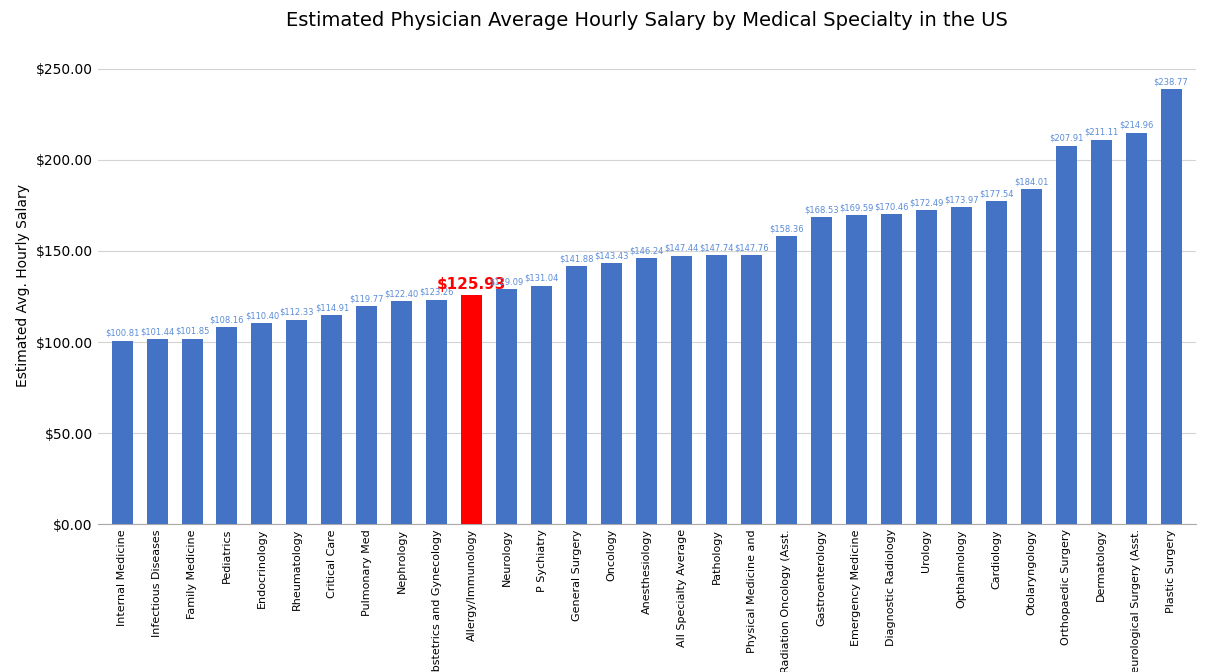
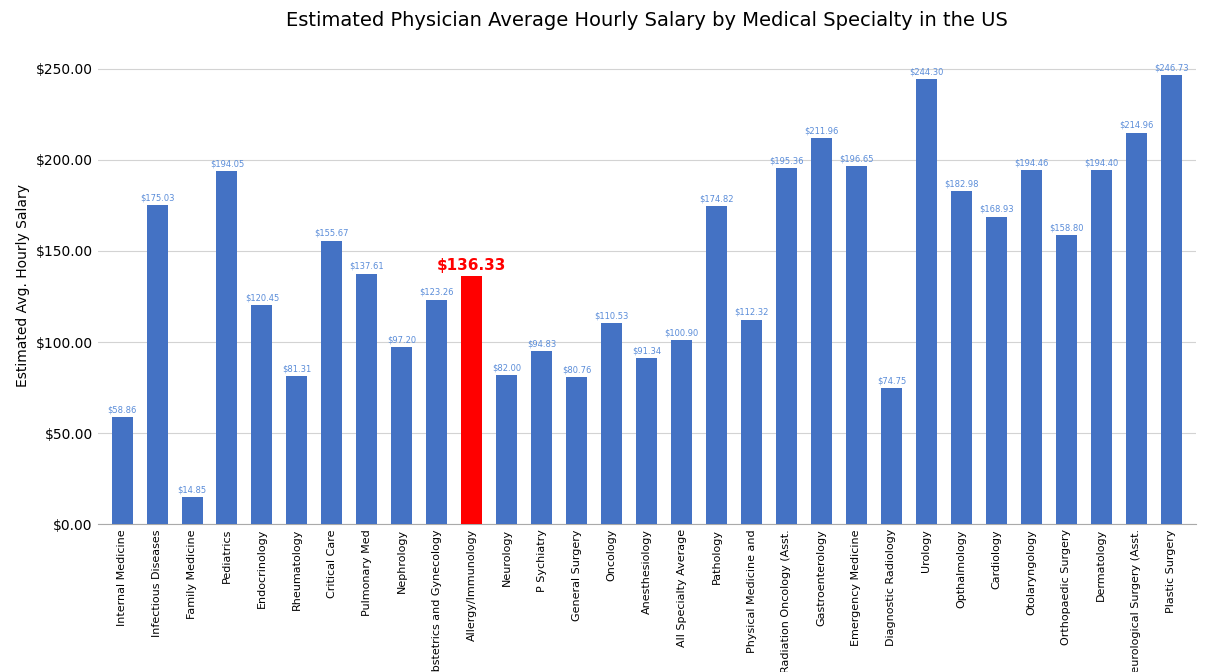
Internal Medicine: $100.81 -> $58.86
Infectious Diseases: $101.44 -> $175.03
Family Medicine: $101.85 -> $14.85
Pediatrics: $108.16 -> $194.05
Endocrinology: $110.40 -> $120.45
Rheumatology: $112.33 -> $81.31
Critical Care: $114.91 -> $155.67
Pulmonary Med: $119.77 -> $137.61
Nephrology: $122.40 -> $97.20
Allergy/Immunology: $125.93 -> $136.33
Neurology: $129 -> $82
P Sychiatry: $131.04 -> $94.83
General Surgery: $141.88 -> $80.76
Oncology: $143.43 -> $110.53
Anesthesiology: $146.24 -> $91.34
All Specialty Average: $147.44 -> $100.90
Pathology: $147.74 -> $174.82
Physical Medicine and: $147.76 -> $112.32
Radiation Oncology (Asst.: $158.36 -> $195.36
Gastroenterology: $168.53 -> $211.96
Emergency Medicine: $169.59 -> $196.65
Diagnostic Radiology: $170.46 -> $74.75
Urology: $172.49 -> $244.30
Opthalmology: $173.97 -> $182.98
Cardiology: $177.54 -> $168.93
Otolaryngology: $184.01 -> $194.46
Orthopaedic Surgery: $207.91 -> $158.80
Dermatology: $211.11 -> $194.40
Plastic Surgery: $238.77 -> $246.73
